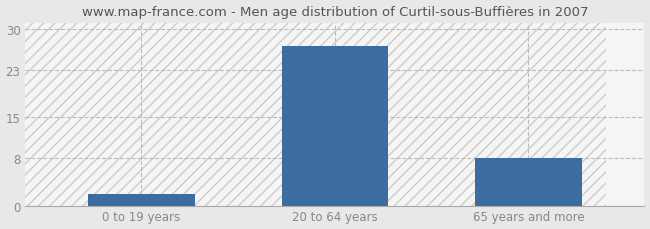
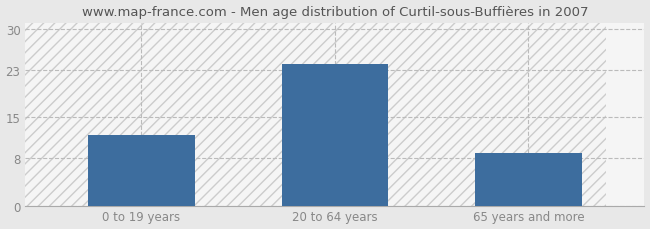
0 to 19 years: 2 -> 12
20 to 64 years: 27 -> 24
65 years and more: 8 -> 9
